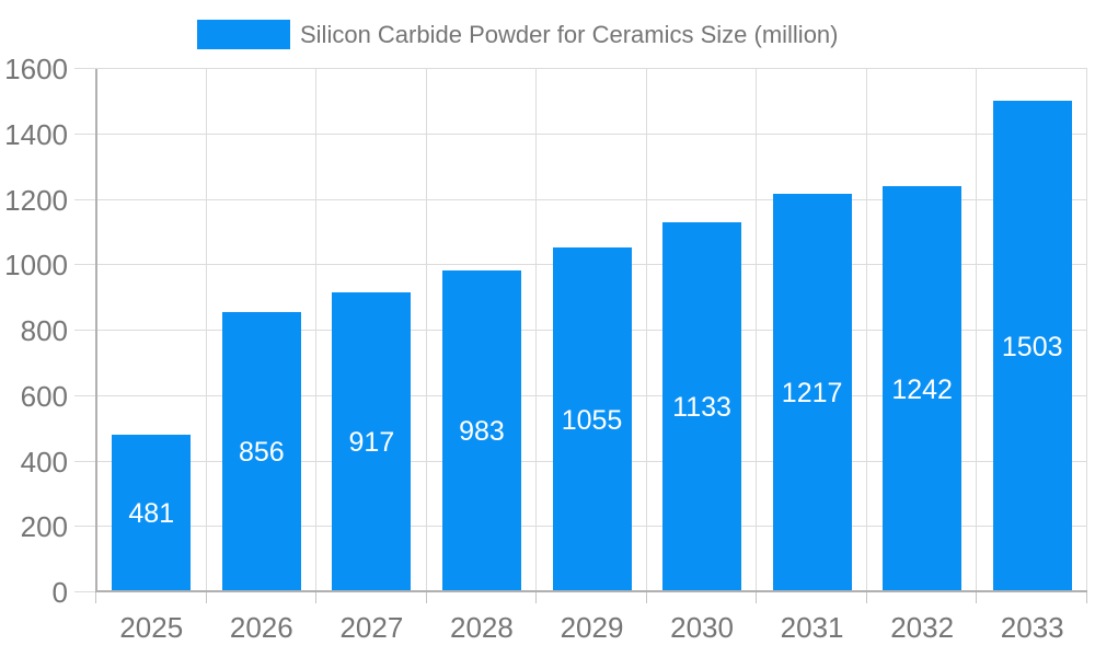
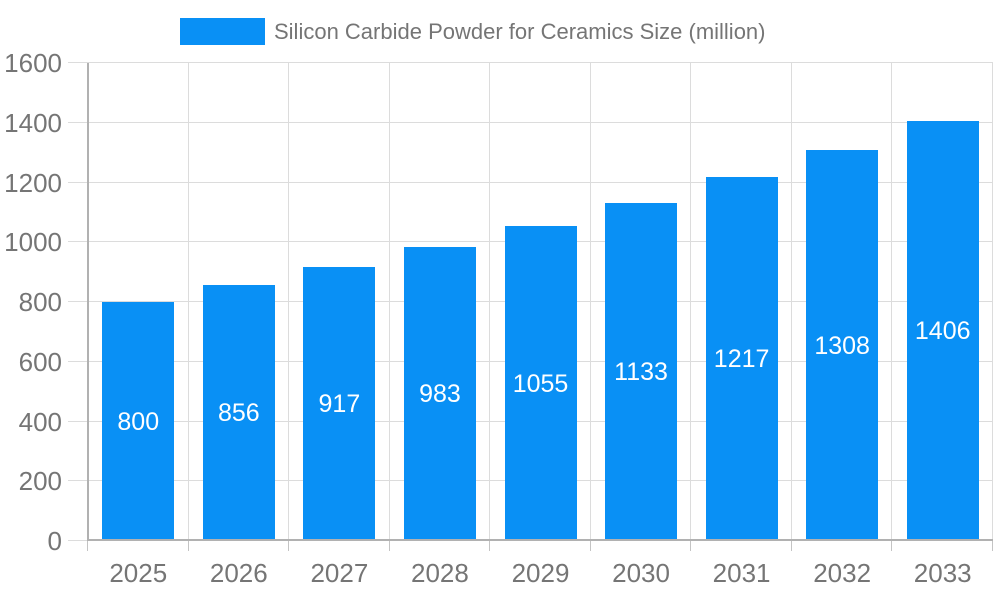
2025: 481 -> 800
2032: 1242 -> 1308
2033: 1503 -> 1406
